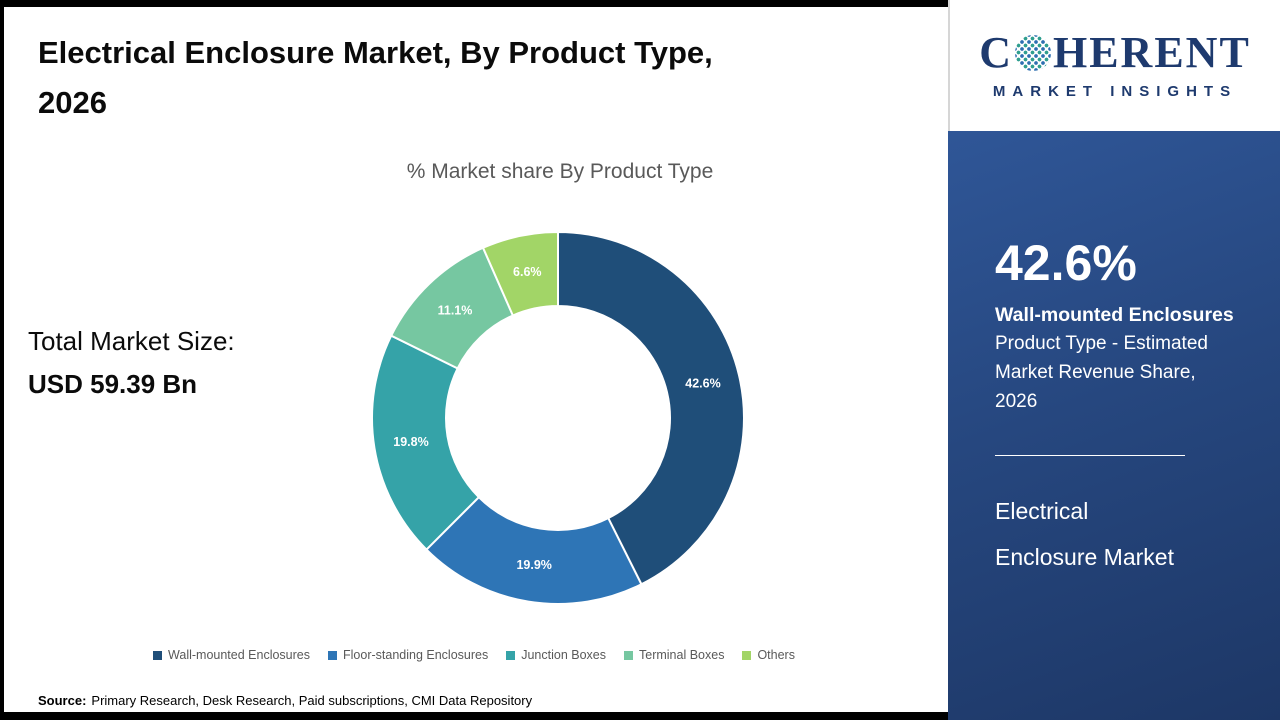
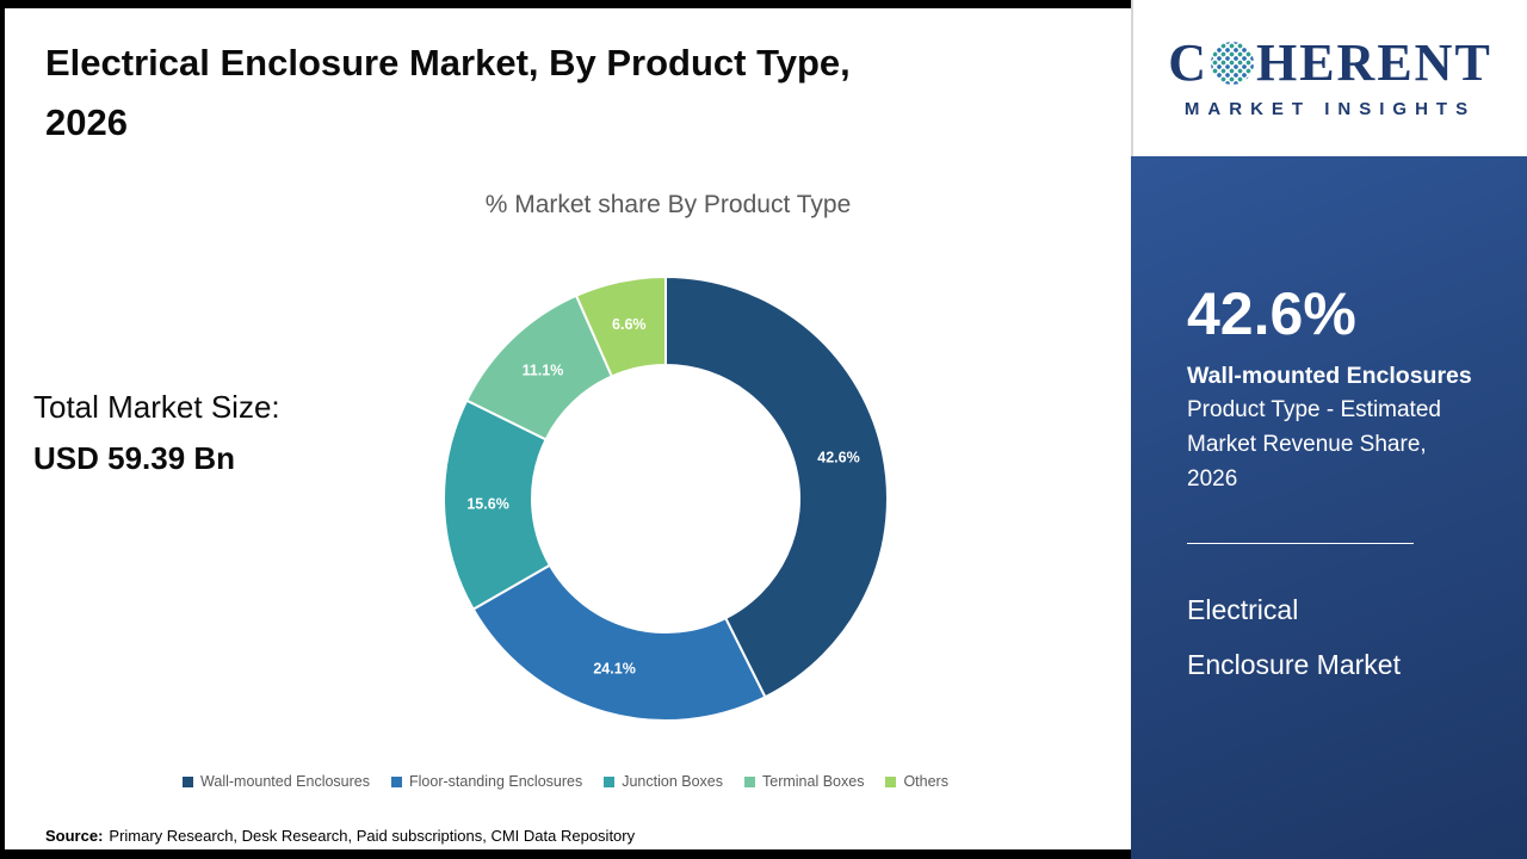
Floor-standing Enclosures: 19.9% -> 24.1%
Junction Boxes: 19.8% -> 15.6%
